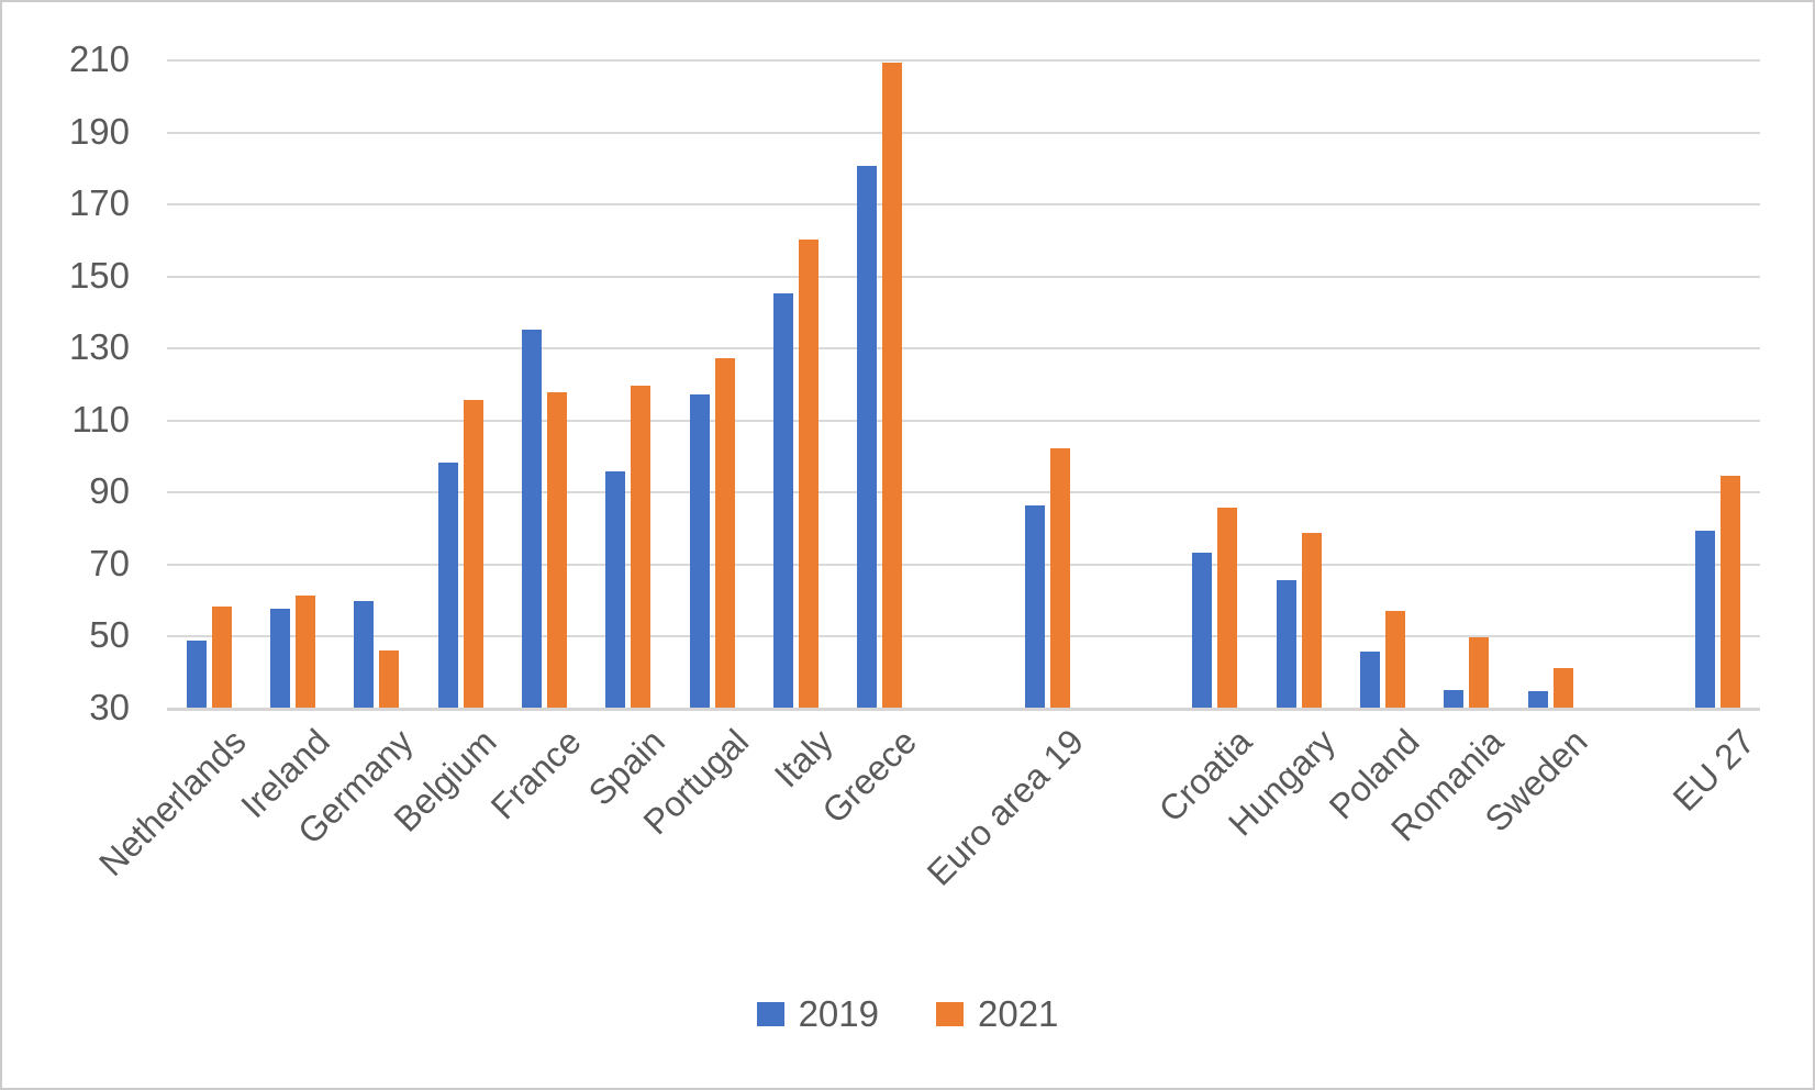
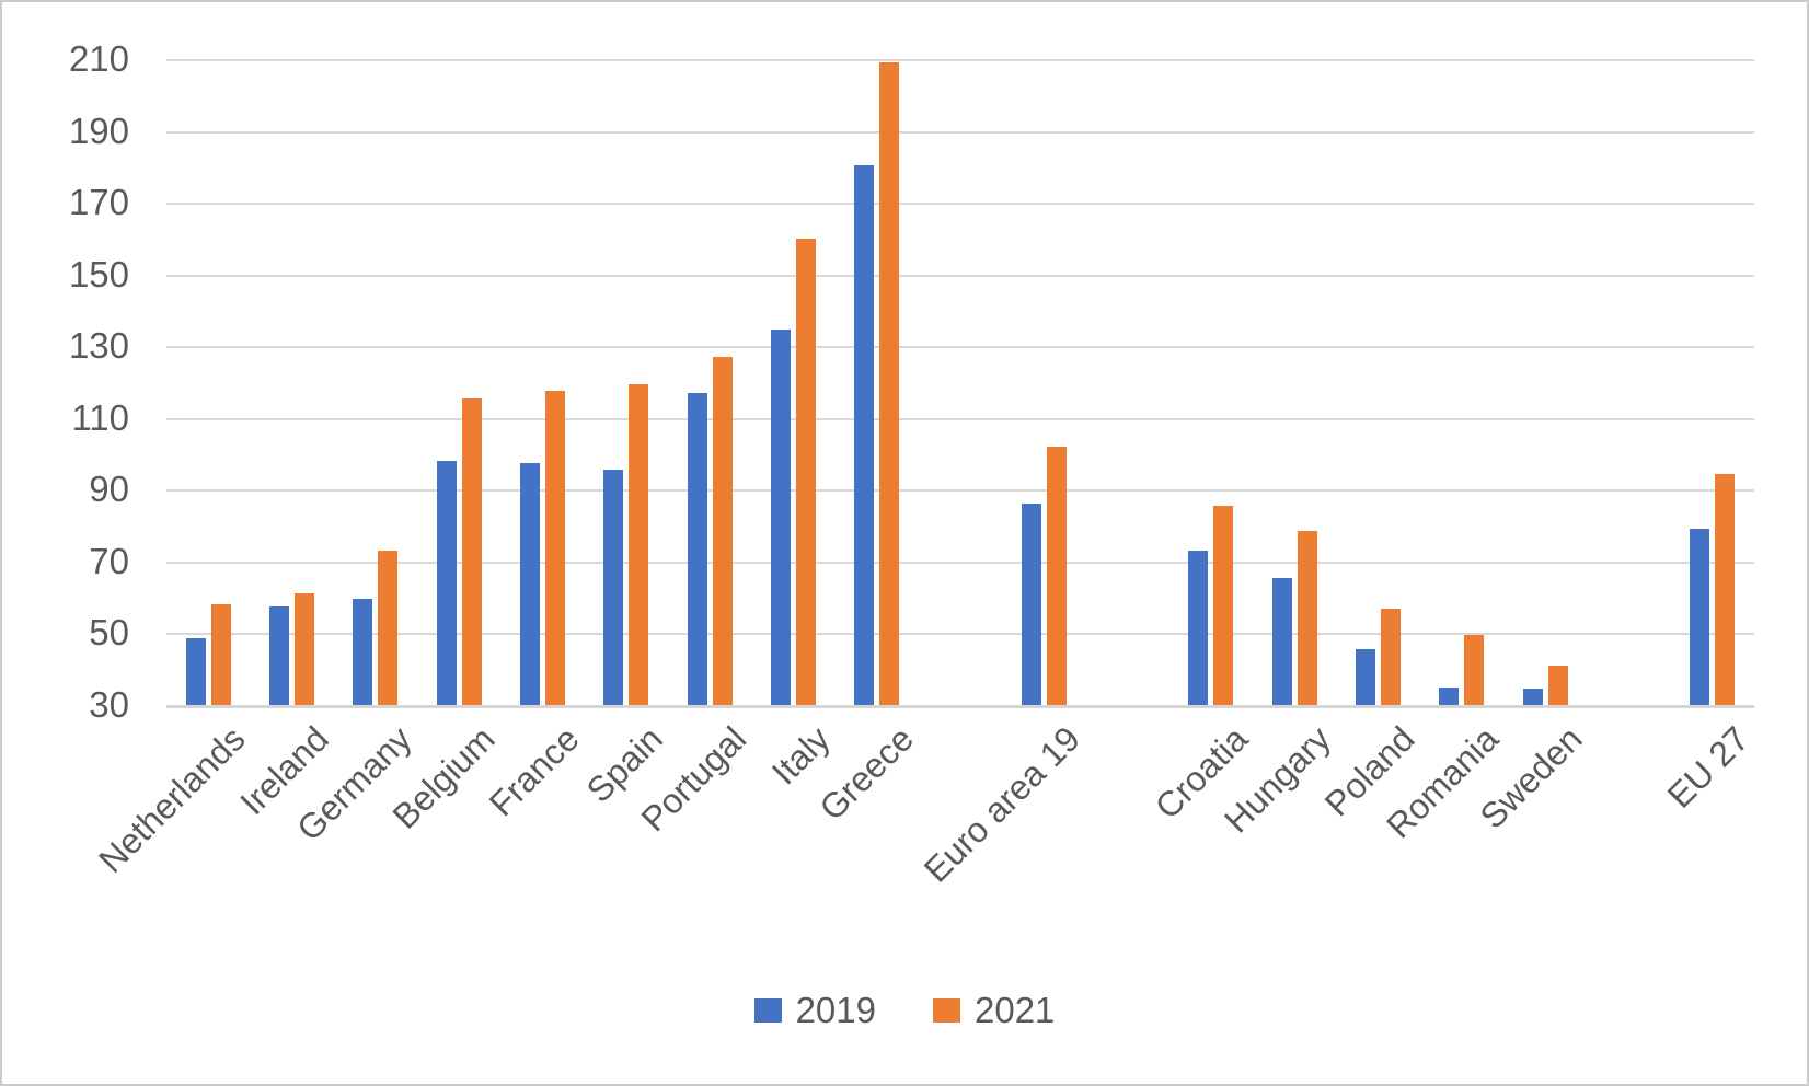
2021/Germany: 46 -> 73
2019/France: 135 -> 98
2019/Italy: 145 -> 134
